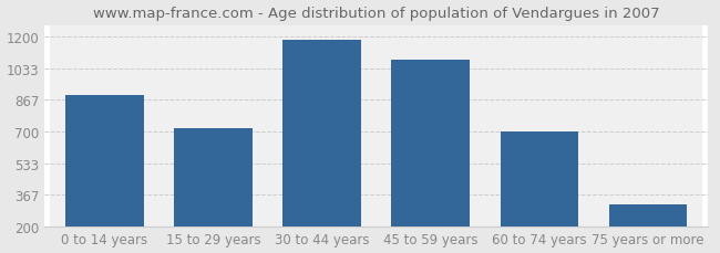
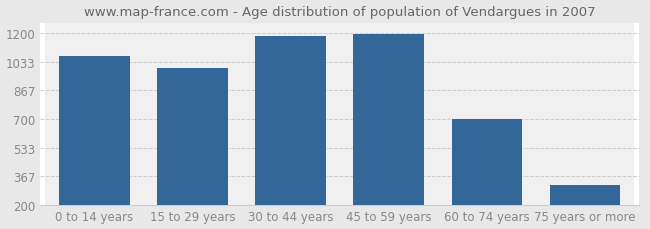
0 to 14 years: 890 -> 1060
15 to 29 years: 720 -> 1000
45 to 59 years: 1080 -> 1200
